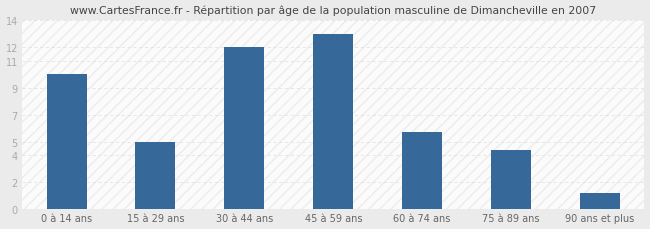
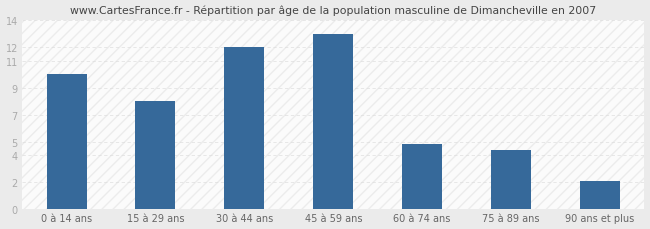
15 à 29 ans: 5.0 -> 8.0
60 à 74 ans: 5.7 -> 4.8
90 ans et plus: 1.2 -> 2.1
